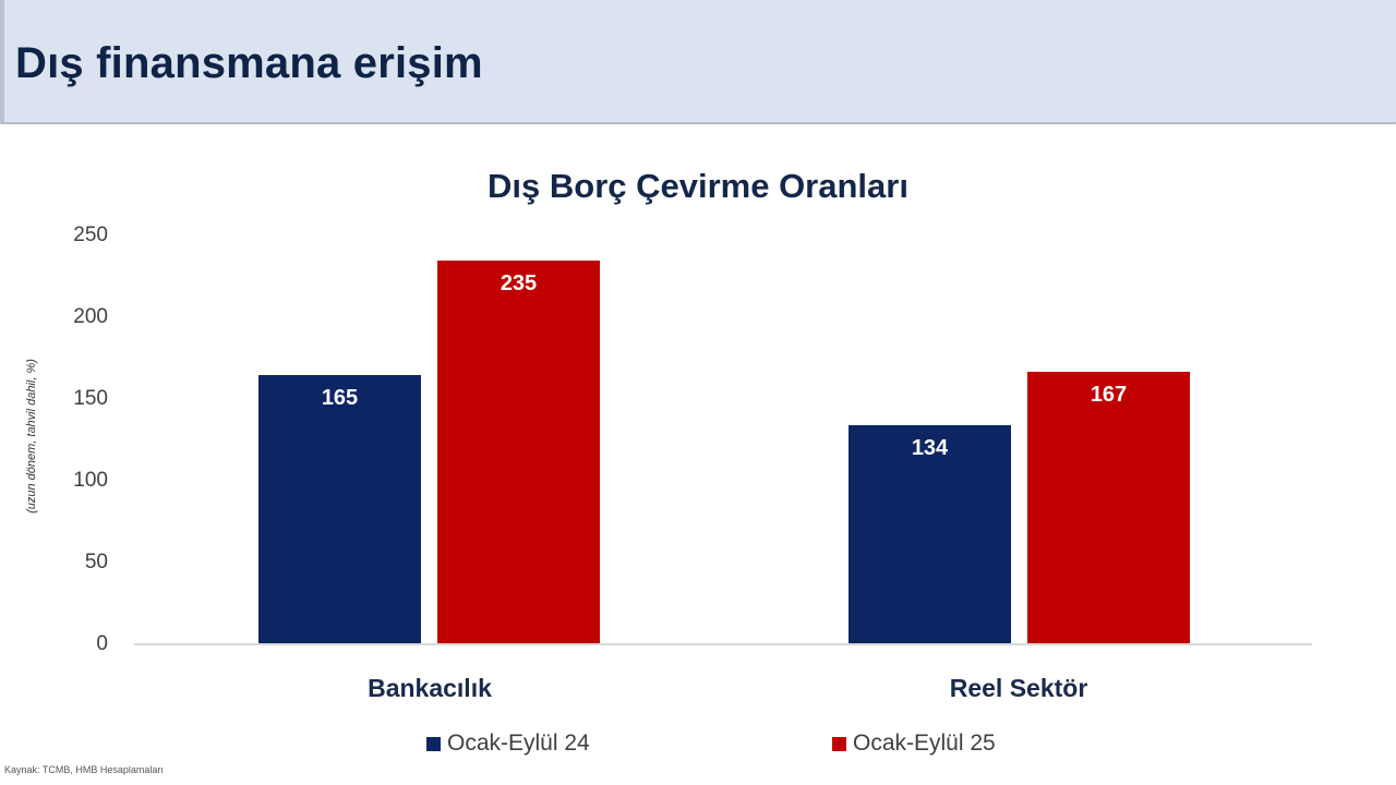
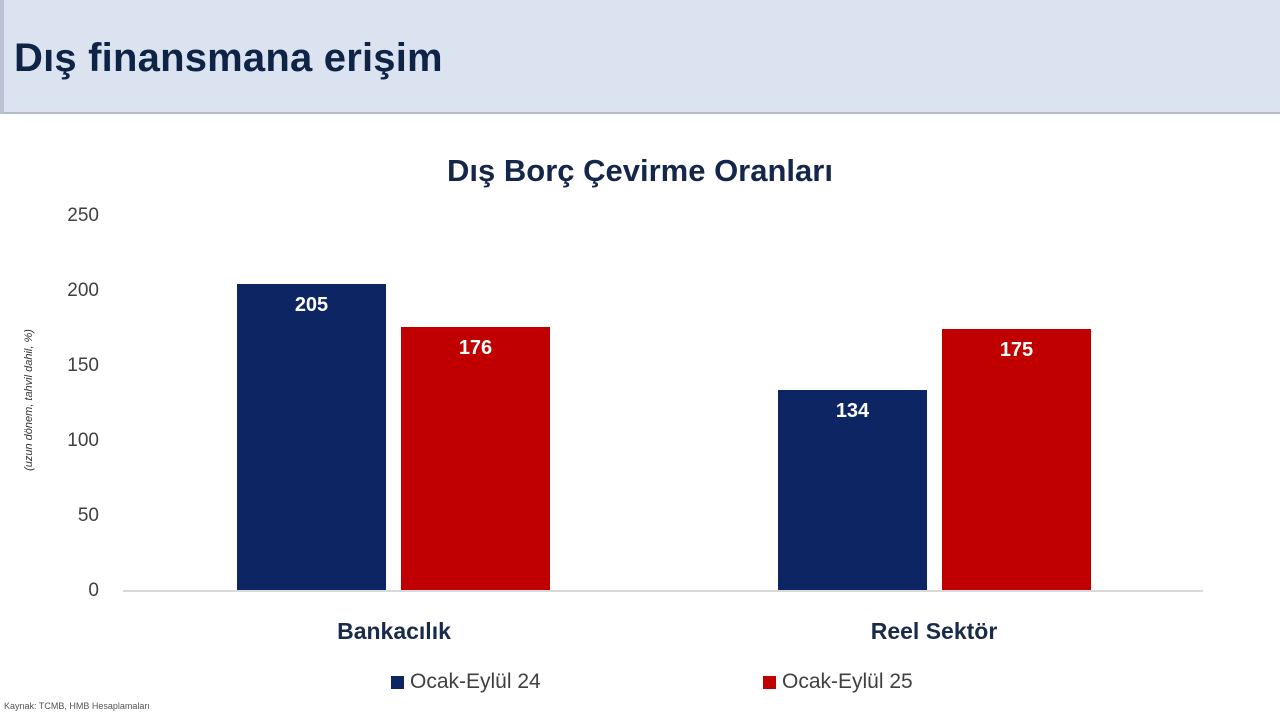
Ocak-Eylül 24/Bankacılık: 165 -> 205
Ocak-Eylül 25/Bankacılık: 235 -> 176
Ocak-Eylül 25/Reel Sektör: 167 -> 175
